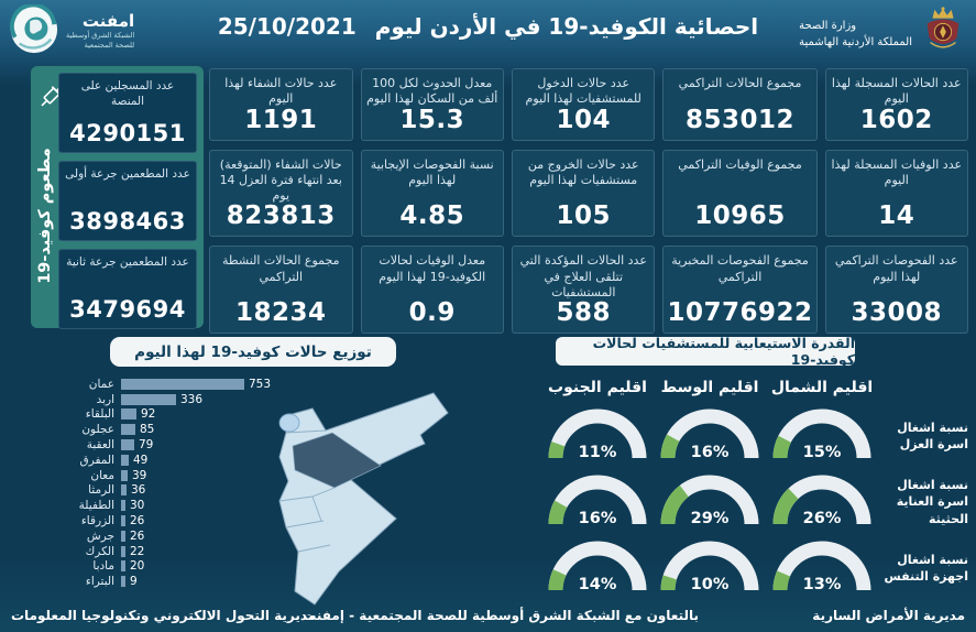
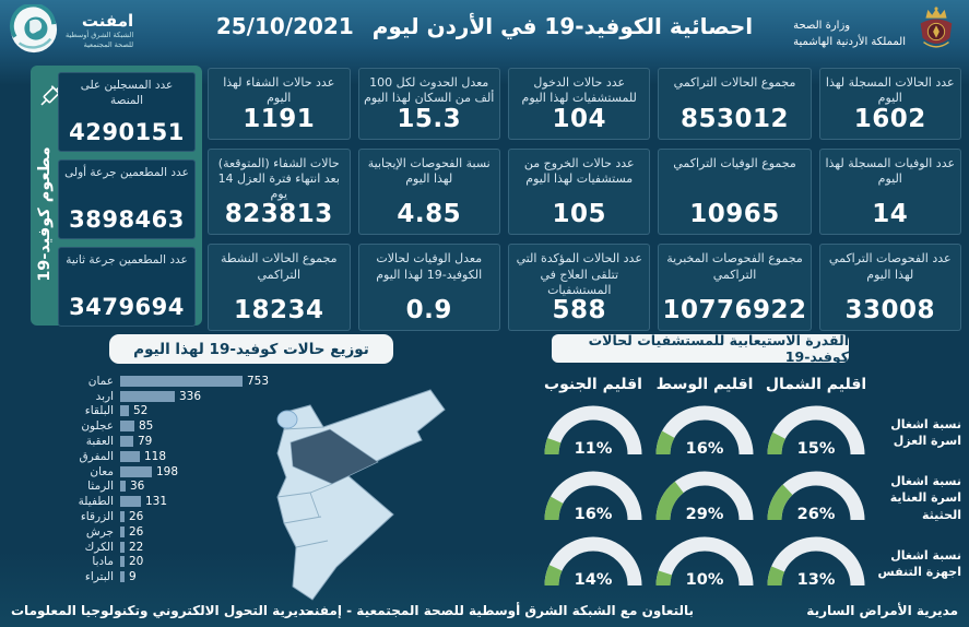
توزيع حالات كوفيد-19 لهذا اليوم/البلقاء: 92 -> 52
توزيع حالات كوفيد-19 لهذا اليوم/المفرق: 49 -> 118
توزيع حالات كوفيد-19 لهذا اليوم/معان: 39 -> 198
توزيع حالات كوفيد-19 لهذا اليوم/الطفيلة: 30 -> 131
